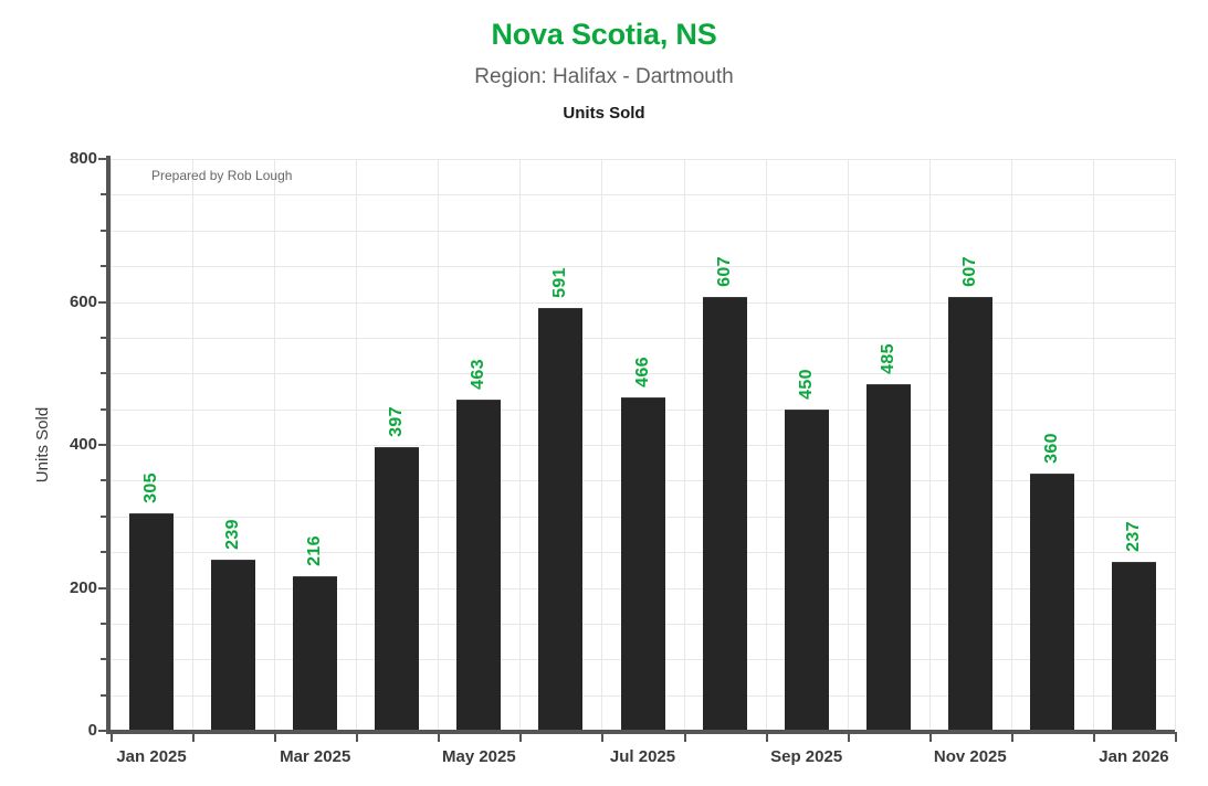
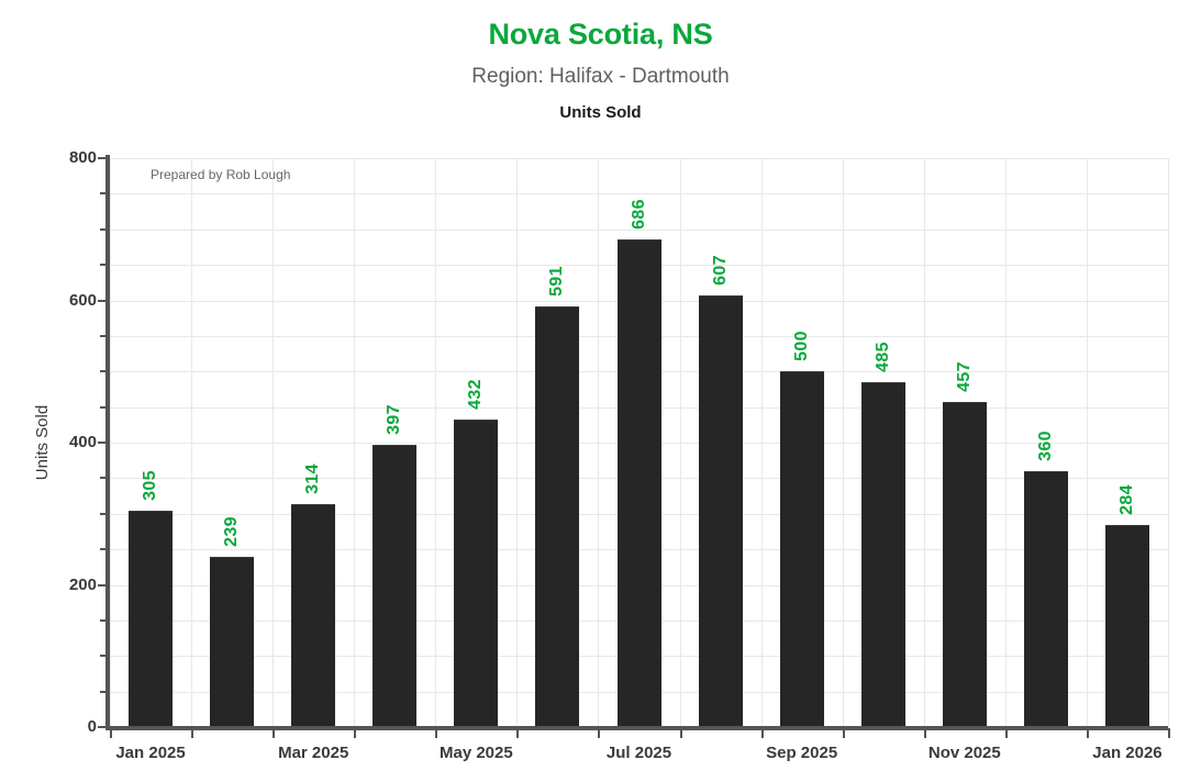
Mar 2025: 216 -> 314
May 2025: 463 -> 432
Jul 2025: 466 -> 686
Sep 2025: 450 -> 500
Nov 2025: 607 -> 457
Jan 2026: 237 -> 284
